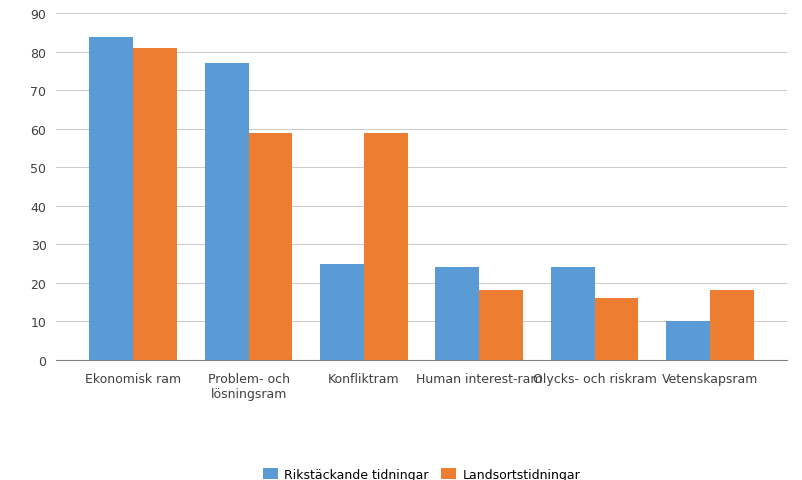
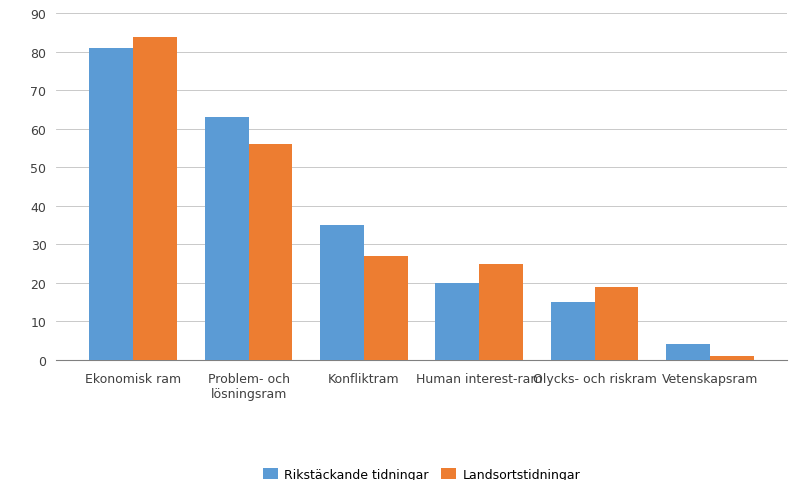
Rikstäckande tidningar/Ekonomisk ram: 84 -> 81
Landsortstidningar/Ekonomisk ram: 81 -> 84
Rikstäckande tidningar/Problem- och lösningsram: 77 -> 63
Landsortstidningar/Problem- och lösningsram: 59 -> 56
Rikstäckande tidningar/Konfliktram: 25 -> 35
Landsortstidningar/Konfliktram: 59 -> 27
Rikstäckande tidningar/Human interest-ram: 24 -> 20
Landsortstidningar/Human interest-ram: 18 -> 25
Rikstäckande tidningar/Olycks- och riskram: 24 -> 15
Landsortstidningar/Olycks- och riskram: 16 -> 19
Rikstäckande tidningar/Vetenskapsram: 10 -> 4
Landsortstidningar/Vetenskapsram: 18 -> 1
